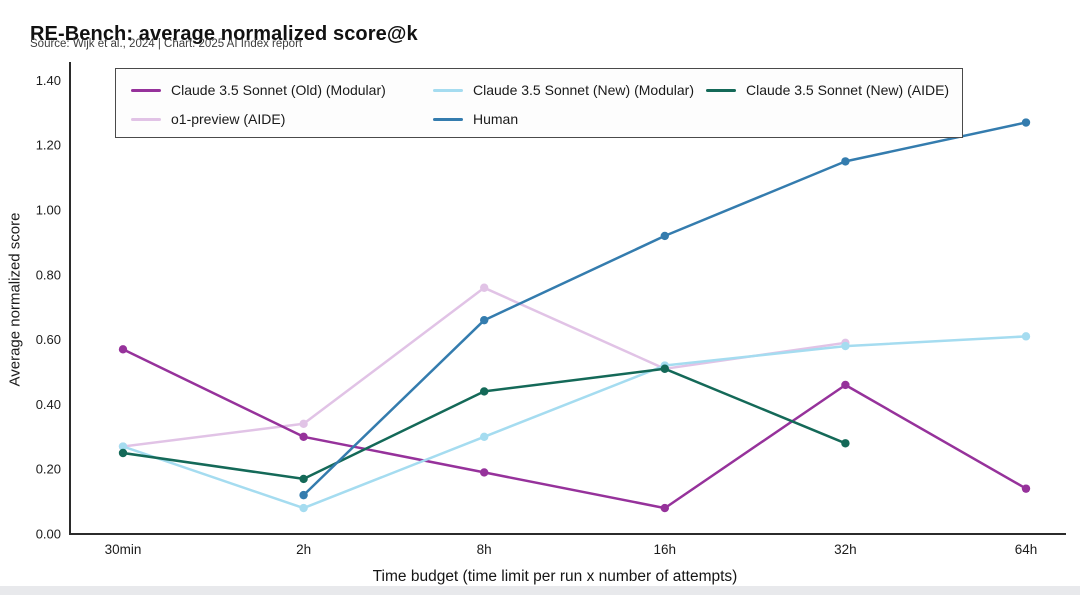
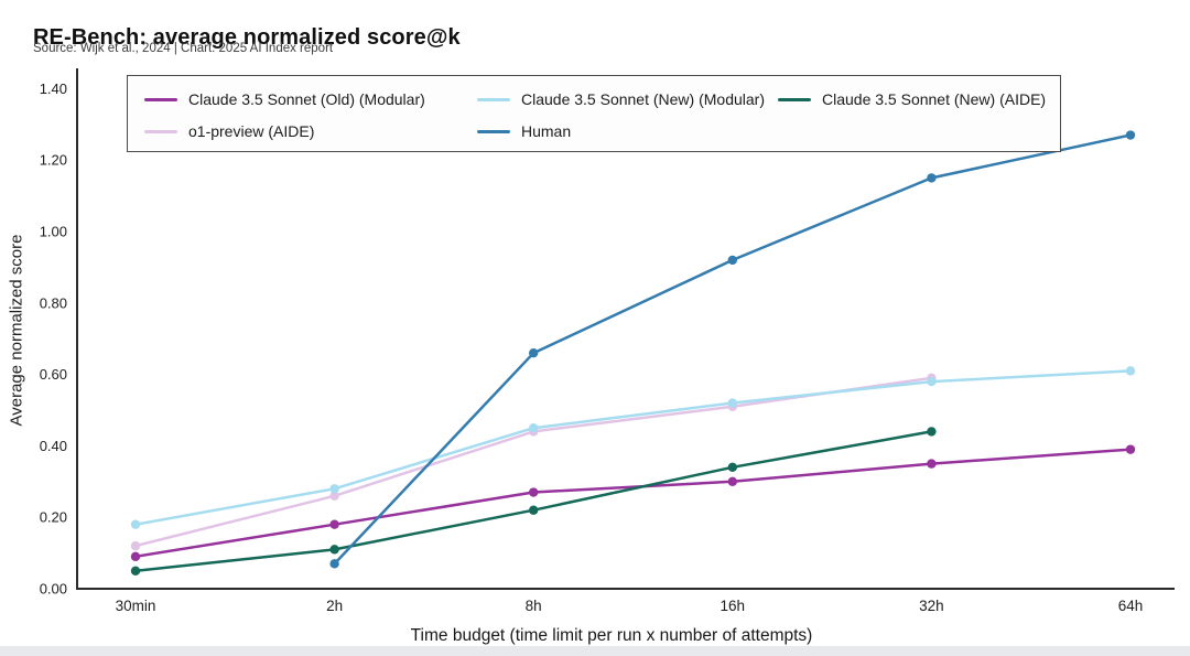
Claude 3.5 Sonnet (Old) (Modular)/30min: 0.57 -> 0.09
Claude 3.5 Sonnet (New) (Modular)/30min: 0.27 -> 0.18
Claude 3.5 Sonnet (New) (AIDE)/30min: 0.25 -> 0.05
o1-preview (AIDE)/30min: 0.27 -> 0.12
Claude 3.5 Sonnet (Old) (Modular)/2h: 0.30 -> 0.18
Claude 3.5 Sonnet (New) (Modular)/2h: 0.08 -> 0.28
Claude 3.5 Sonnet (New) (AIDE)/2h: 0.17 -> 0.11
o1-preview (AIDE)/2h: 0.34 -> 0.26
Human/2h: 0.12 -> 0.07
Claude 3.5 Sonnet (Old) (Modular)/8h: 0.19 -> 0.27
Claude 3.5 Sonnet (New) (Modular)/8h: 0.30 -> 0.45
Claude 3.5 Sonnet (New) (AIDE)/8h: 0.44 -> 0.22
o1-preview (AIDE)/8h: 0.76 -> 0.44
Claude 3.5 Sonnet (Old) (Modular)/16h: 0.08 -> 0.30
Claude 3.5 Sonnet (New) (AIDE)/16h: 0.51 -> 0.34
Claude 3.5 Sonnet (Old) (Modular)/32h: 0.46 -> 0.35
Claude 3.5 Sonnet (New) (AIDE)/32h: 0.28 -> 0.44
Claude 3.5 Sonnet (Old) (Modular)/64h: 0.14 -> 0.39
